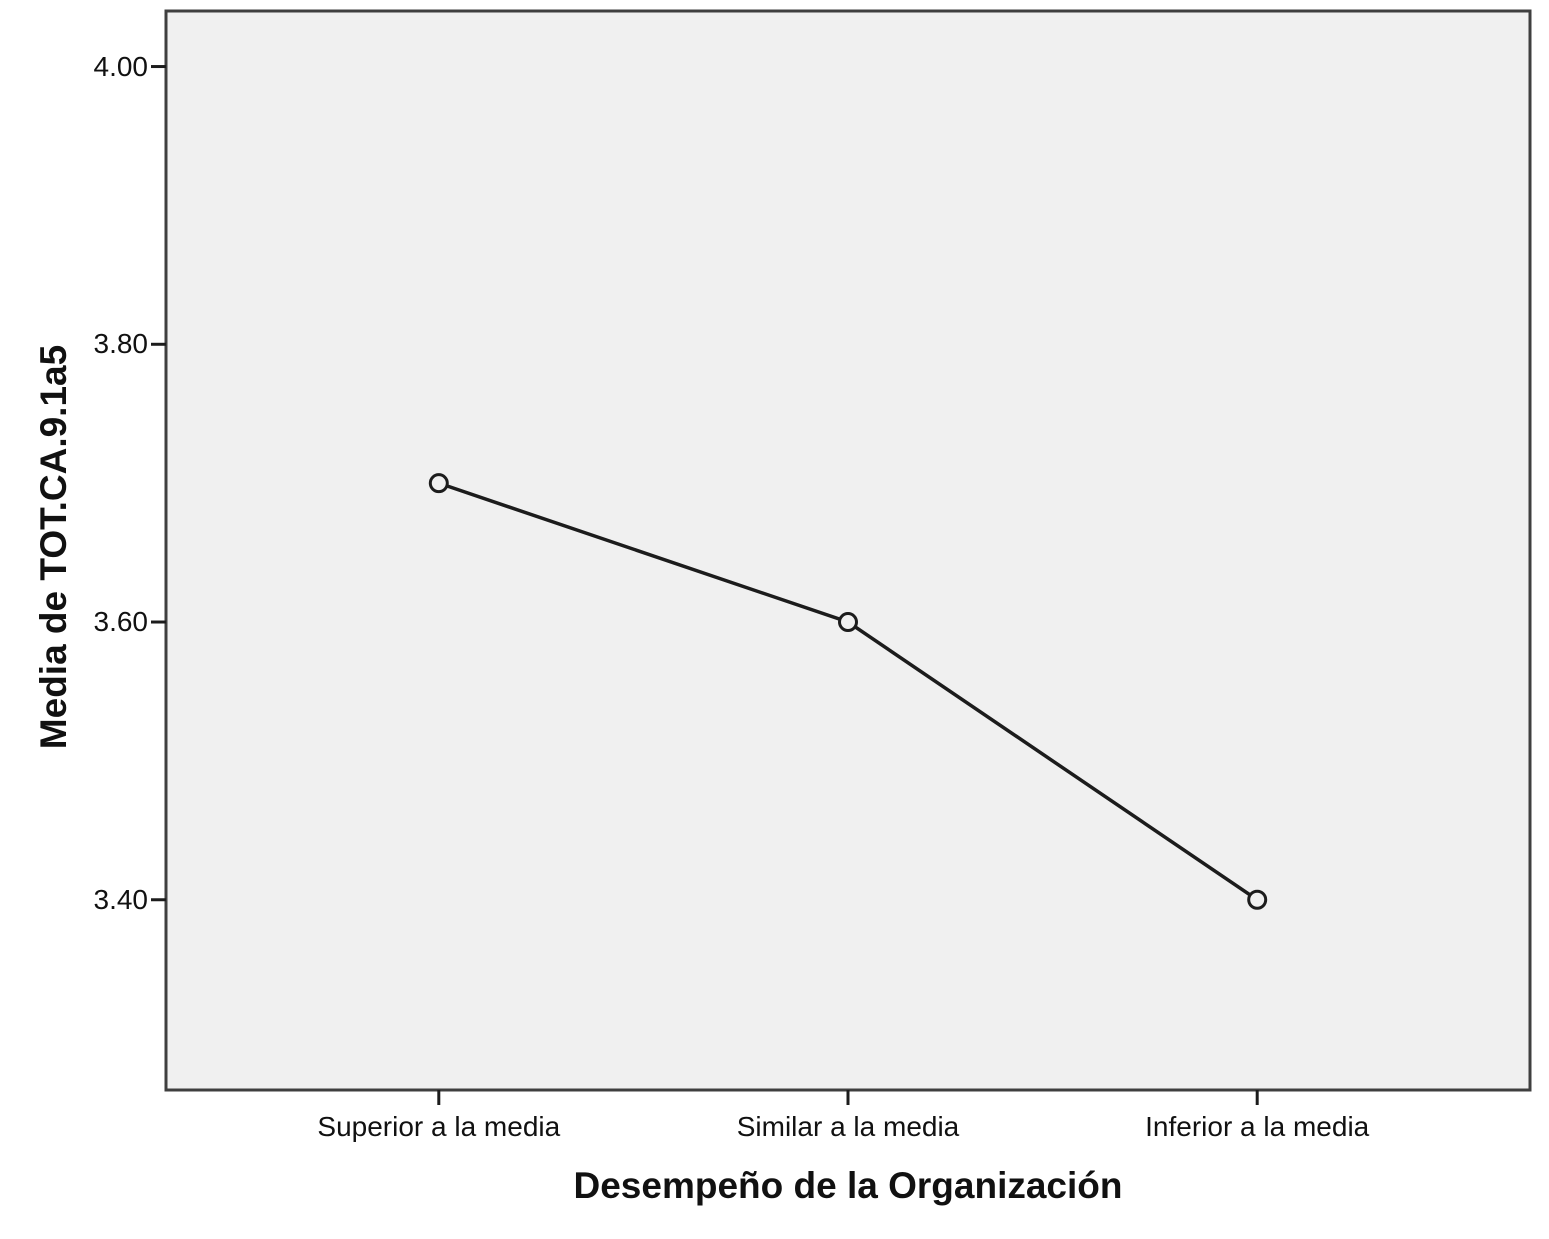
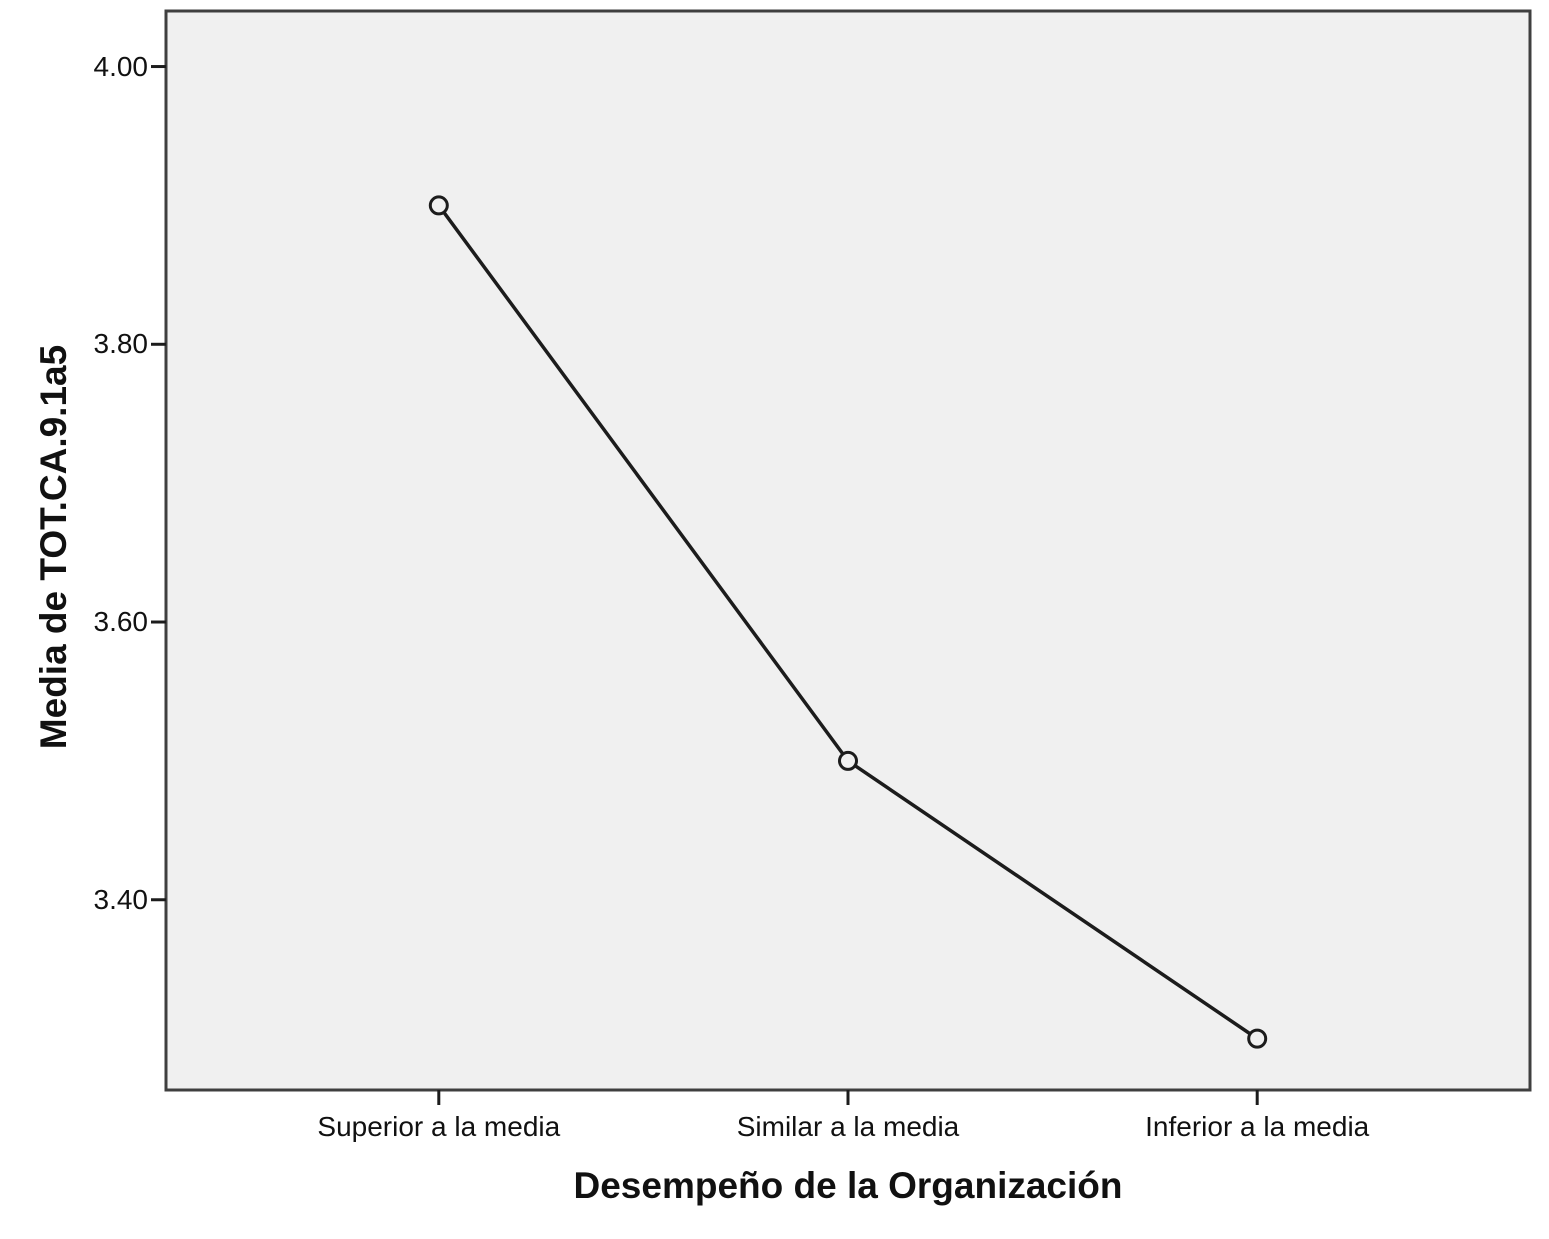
Superior a la media: 3.7 -> 3.9
Similar a la media: 3.6 -> 3.5
Inferior a la media: 3.4 -> 3.3
